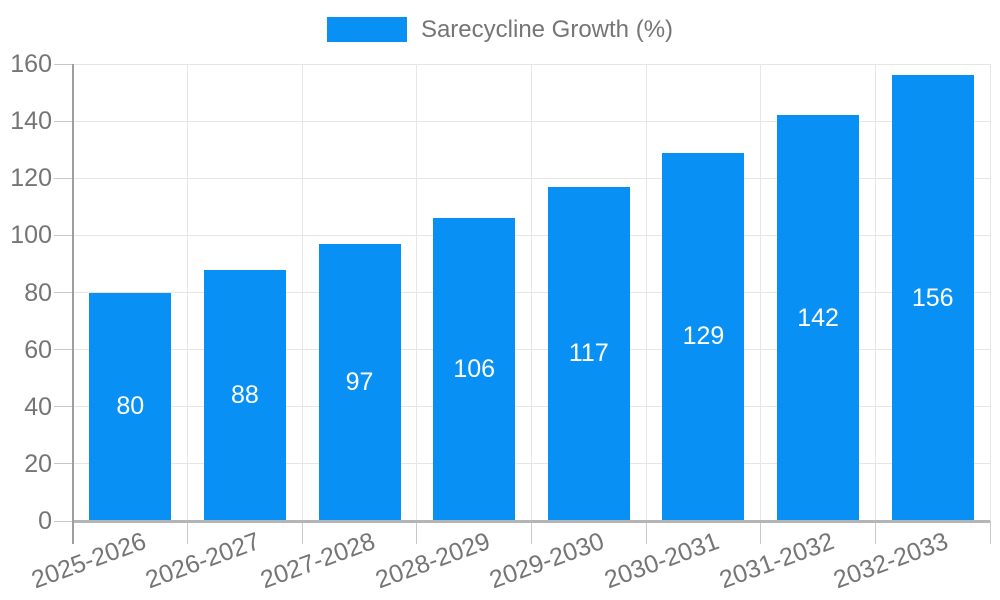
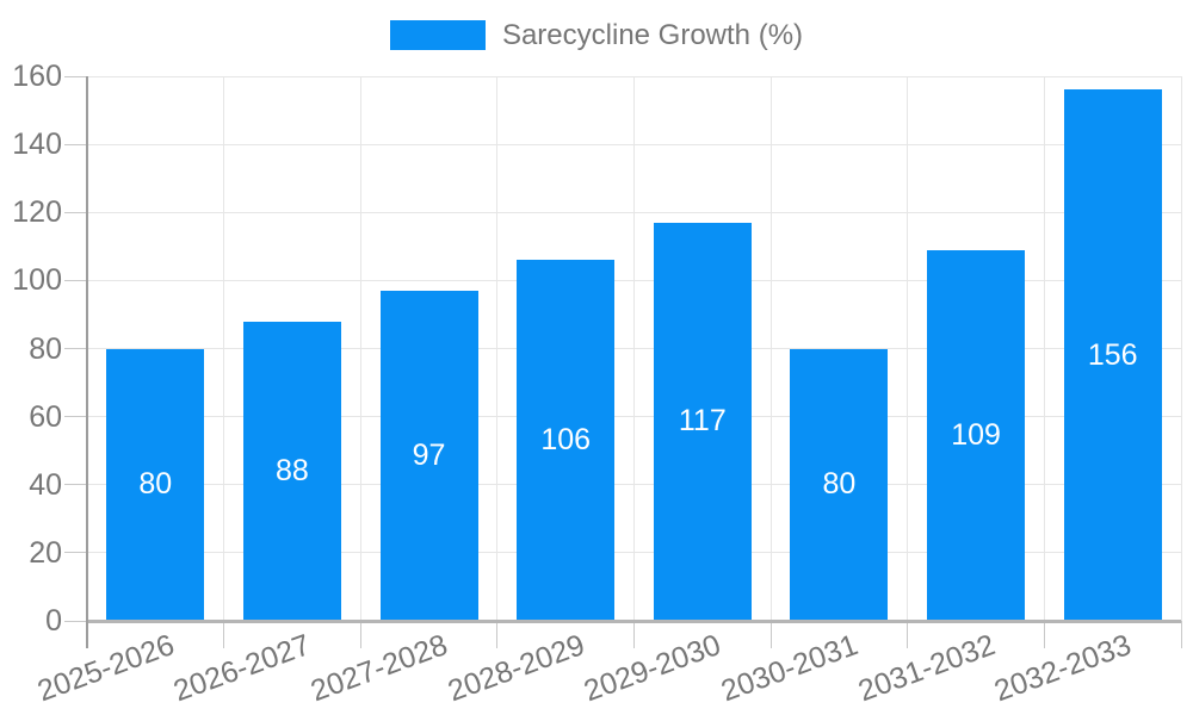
2030-2031: 129 -> 80
2031-2032: 142 -> 109
